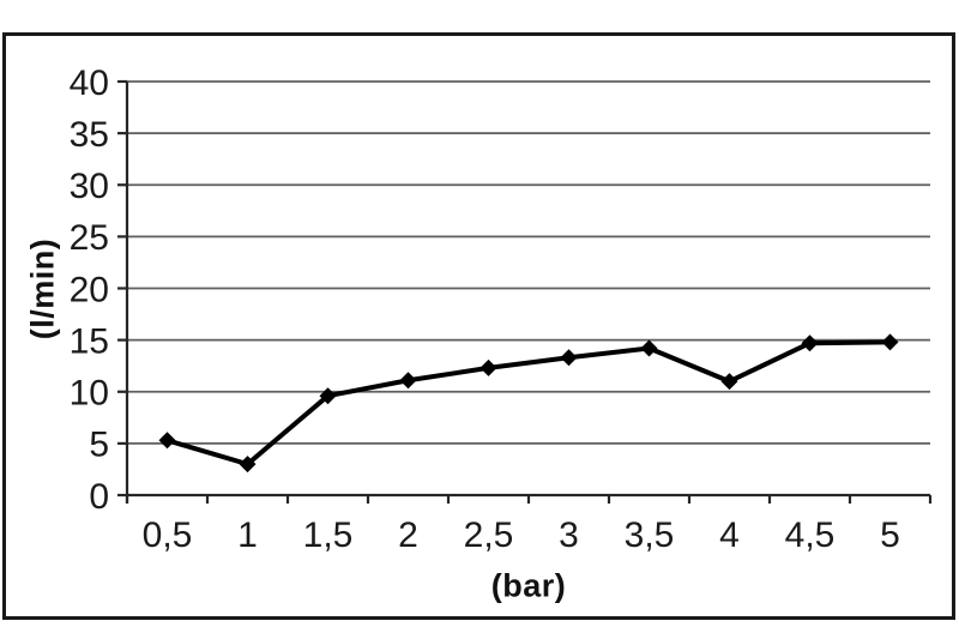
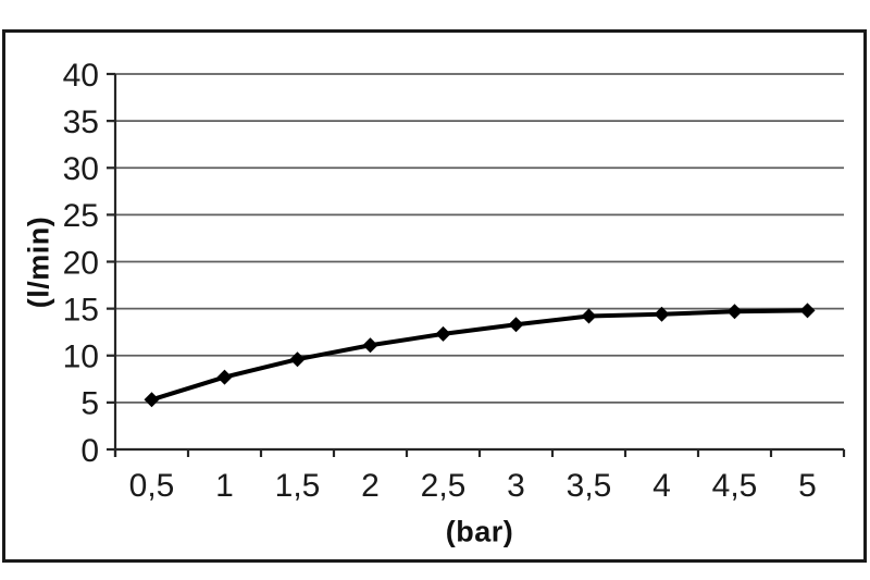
1: 3 -> 8
4: 11 -> 14
